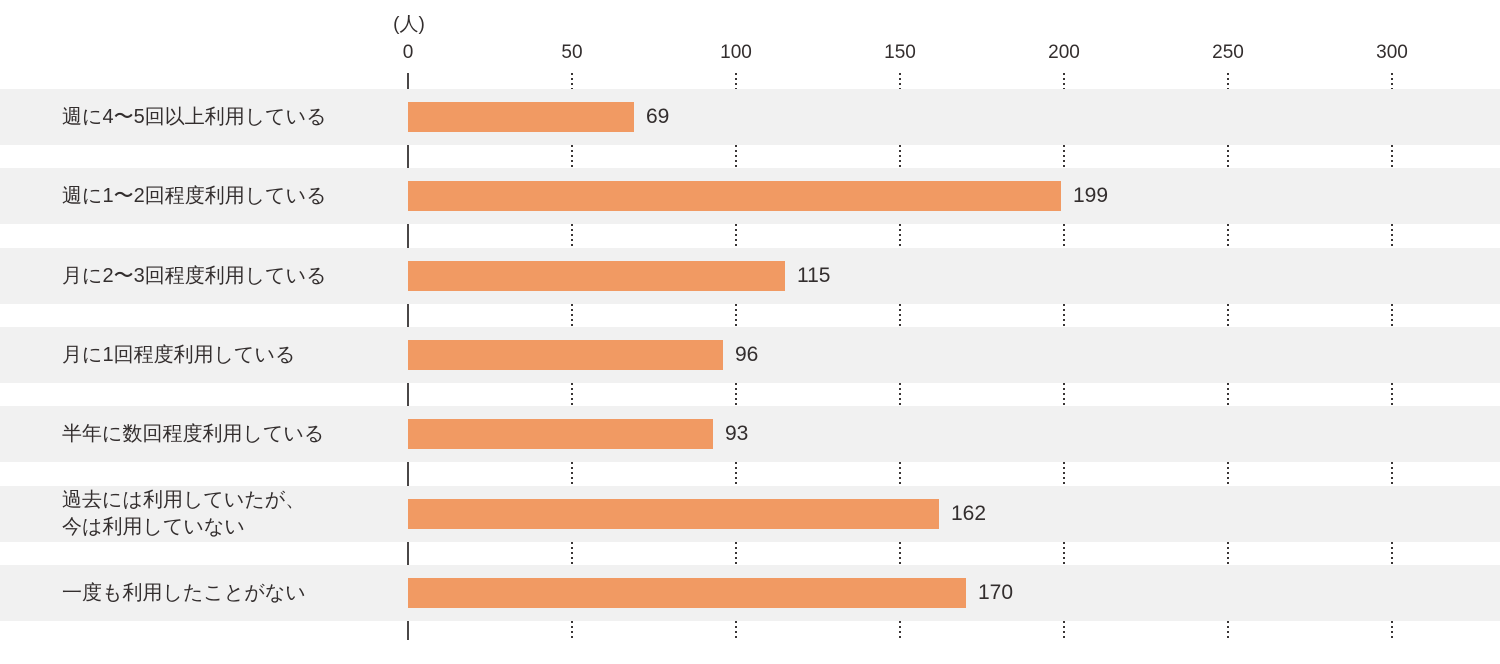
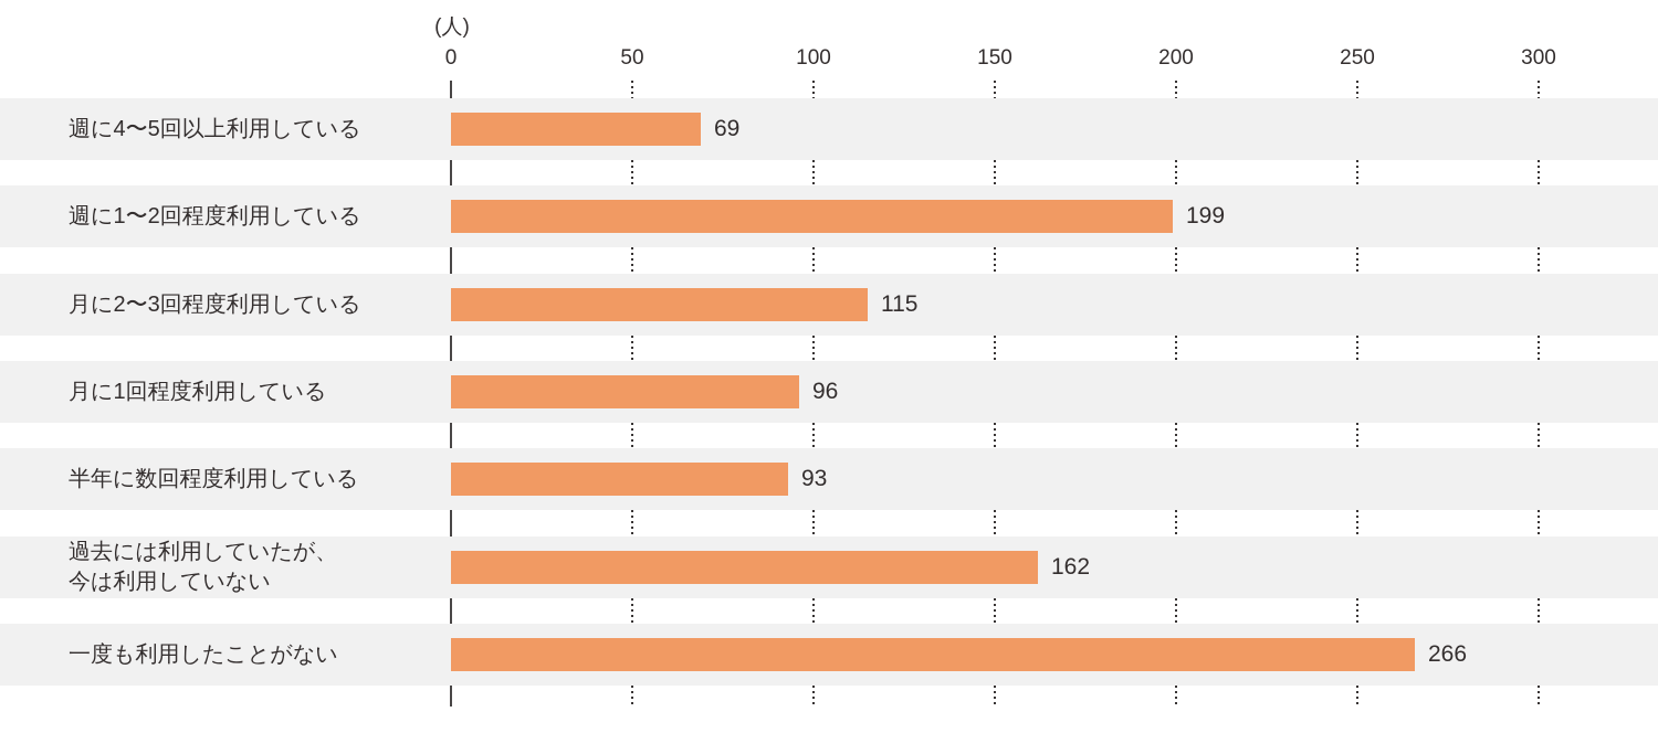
一度も利用したことがない: 170 -> 266
